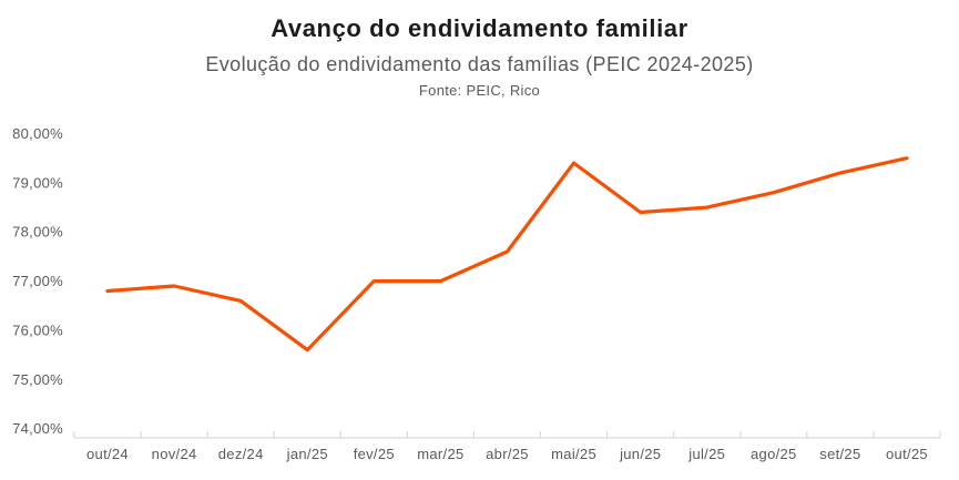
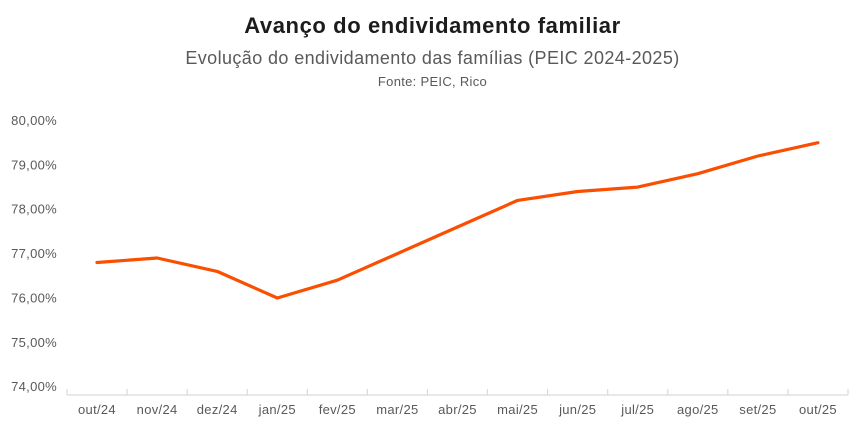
jan/25: 75,6% -> 76,0%
fev/25: 77,0% -> 76,4%
mai/25: 79,4% -> 78,2%
